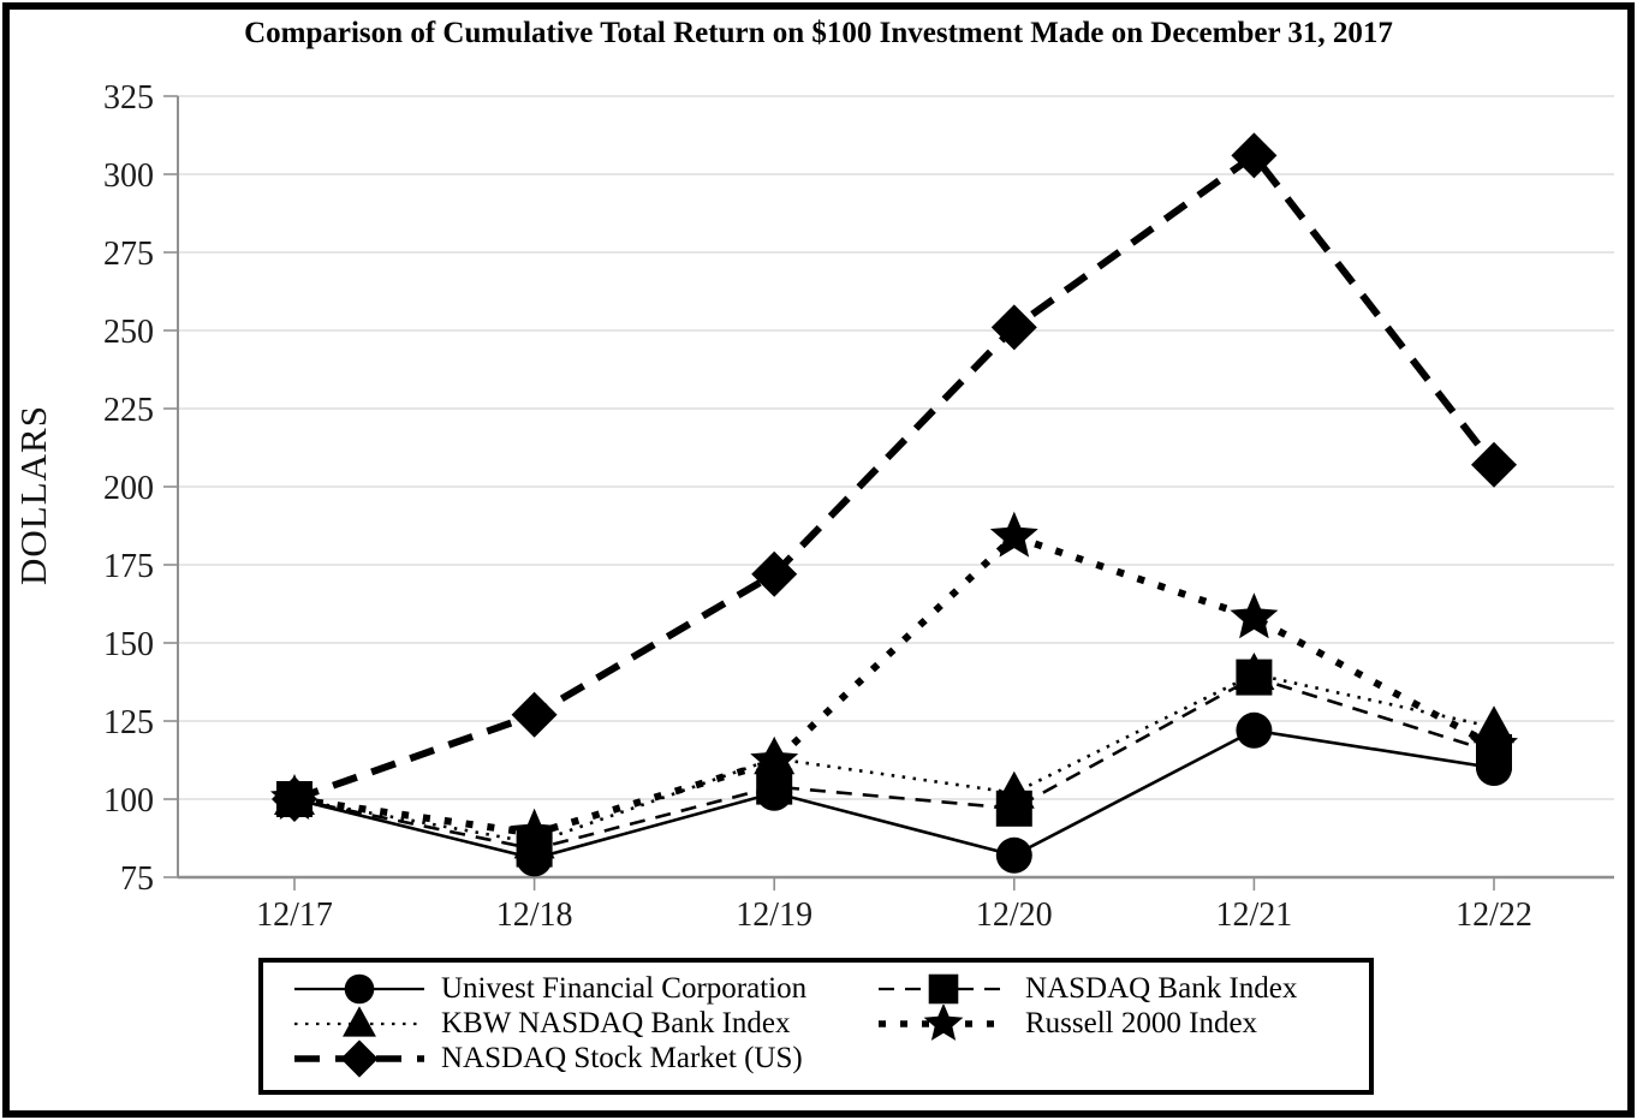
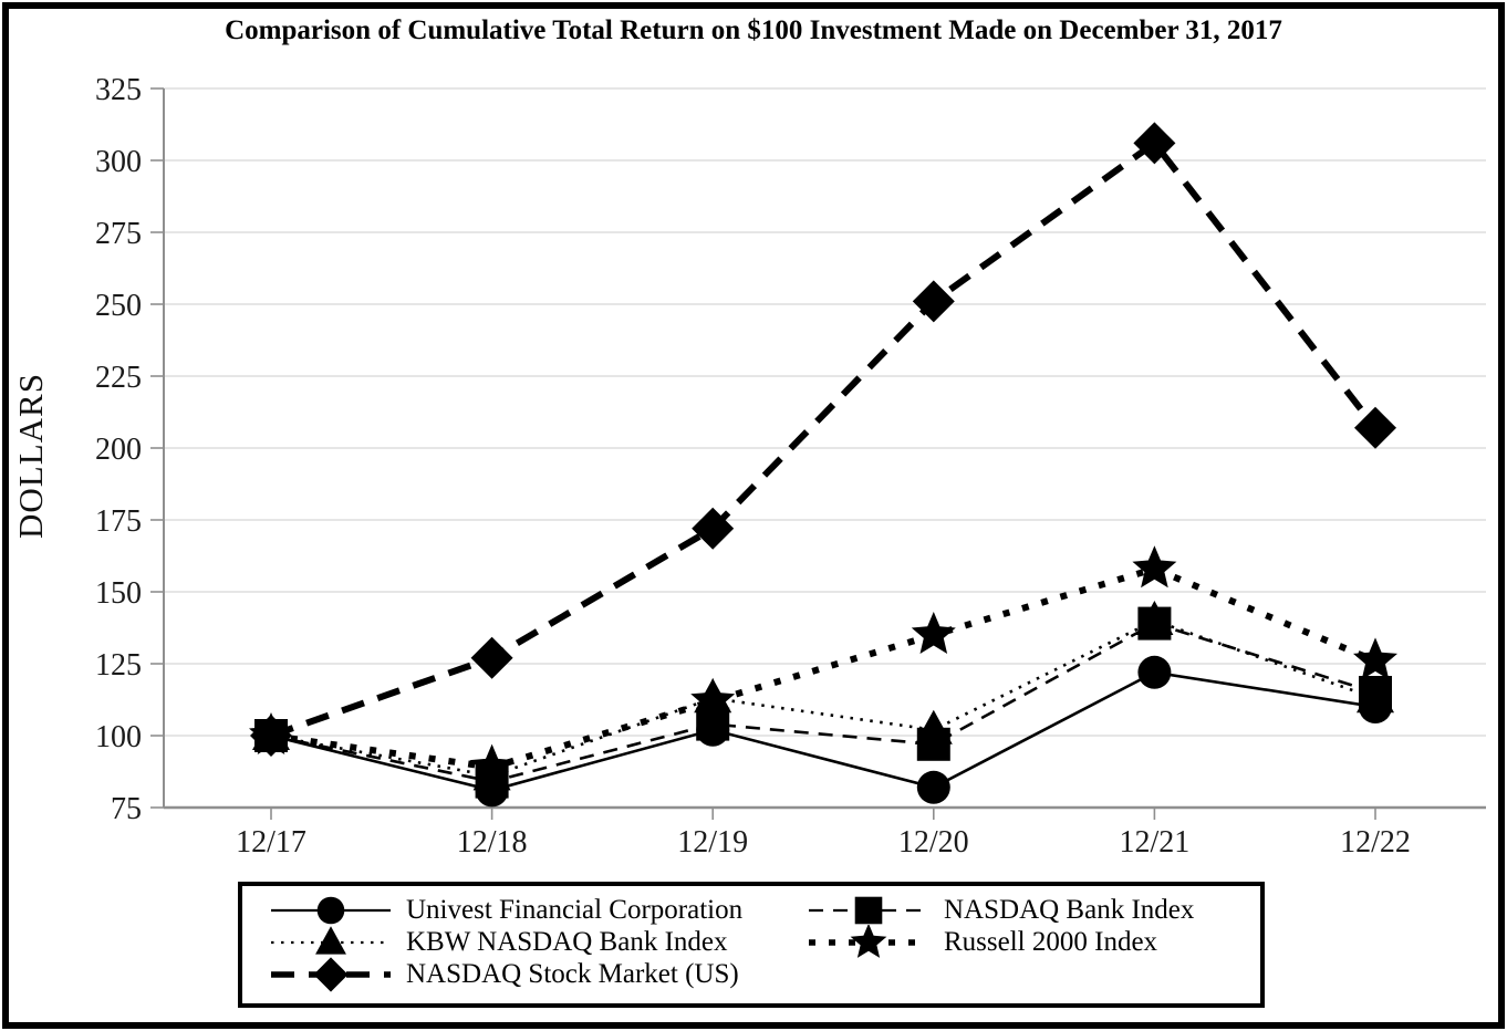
Russell 2000 Index/12/20: 184 -> 135
KBW NASDAQ Bank Index/12/22: 123 -> 113
Russell 2000 Index/12/22: 117 -> 126
